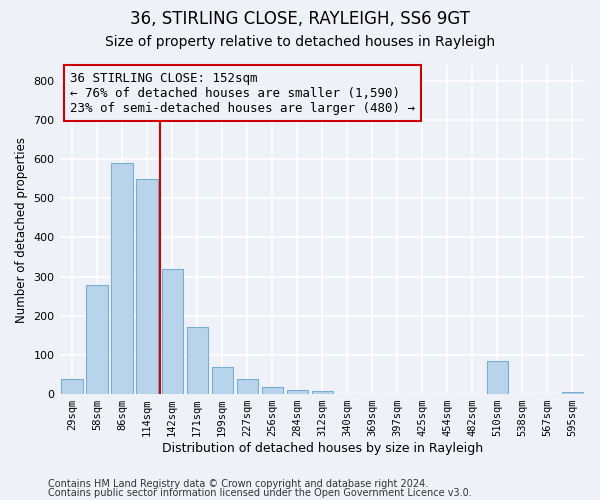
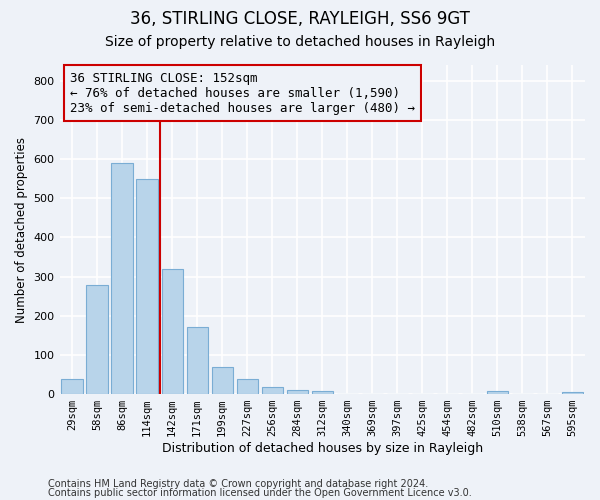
510sqm: 85 -> 8
